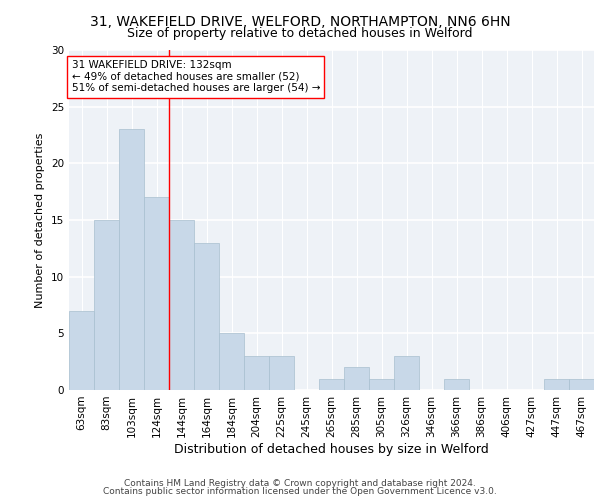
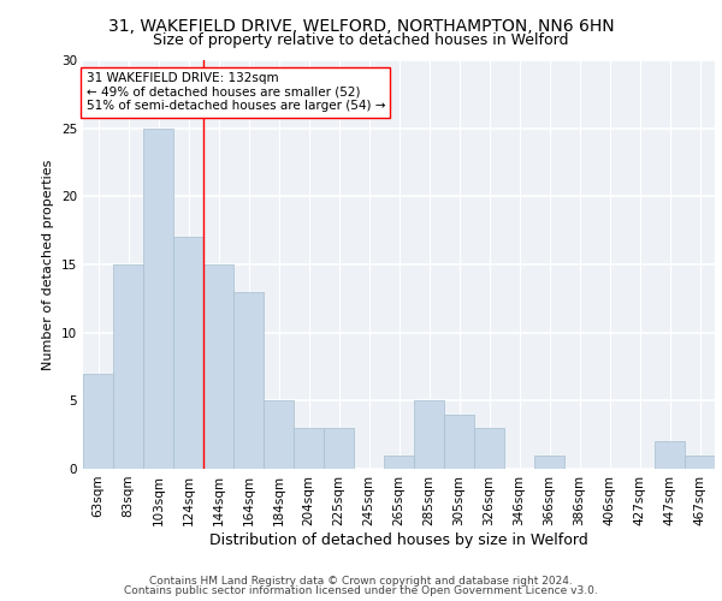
103sqm: 23 -> 25
285sqm: 2 -> 5
305sqm: 1 -> 4
447sqm: 1 -> 2
